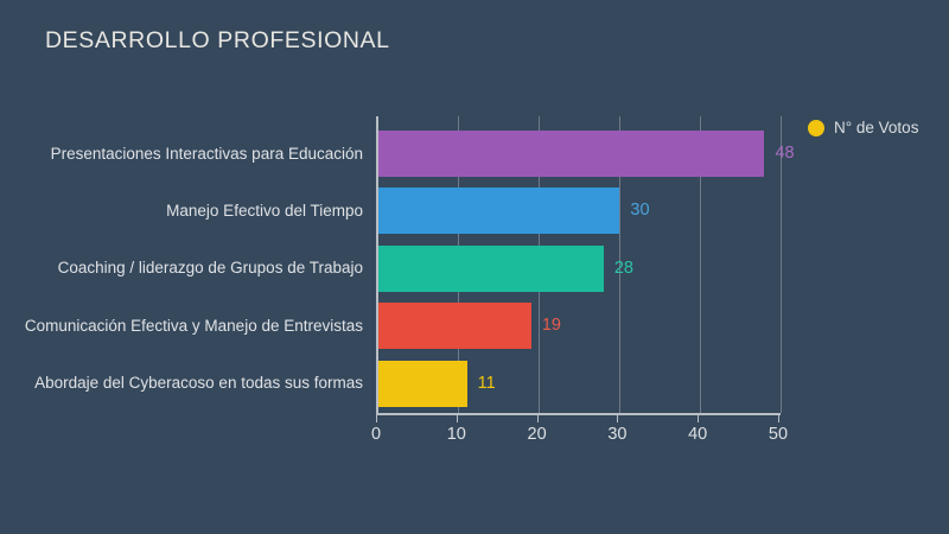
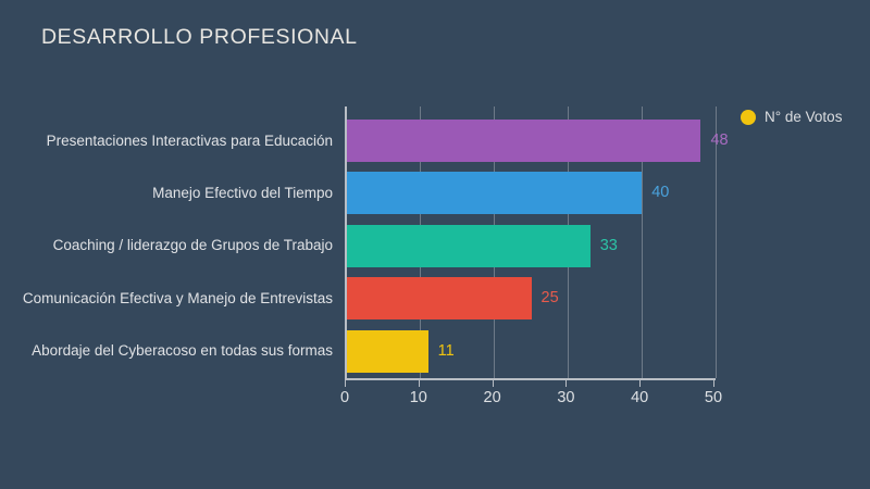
Manejo Efectivo del Tiempo: 30 -> 40
Coaching / liderazgo de Grupos de Trabajo: 28 -> 33
Comunicación Efectiva y Manejo de Entrevistas: 19 -> 25
